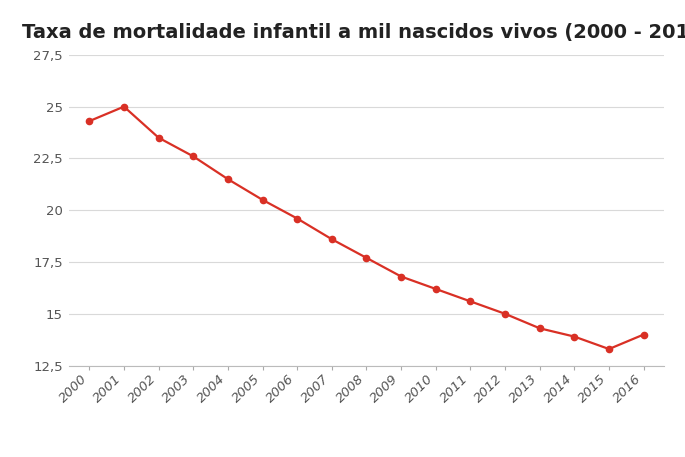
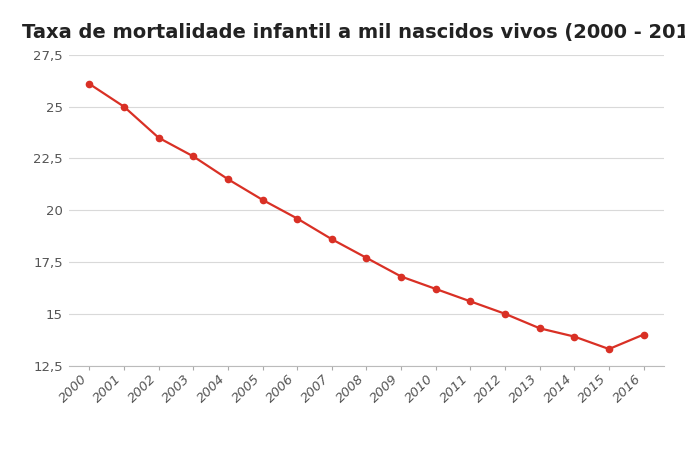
2000: 24,3 -> 26,1
